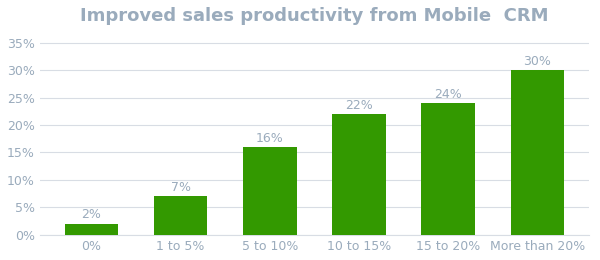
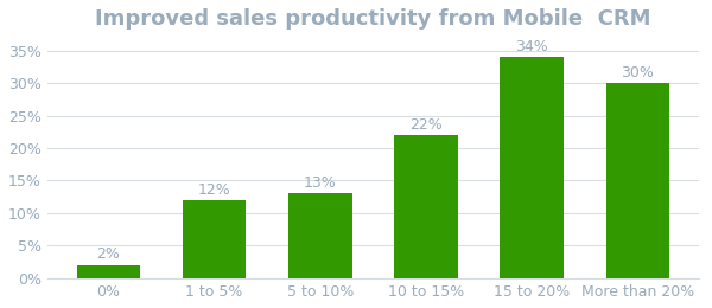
1 to 5%: 7% -> 12%
5 to 10%: 16% -> 13%
15 to 20%: 24% -> 34%
